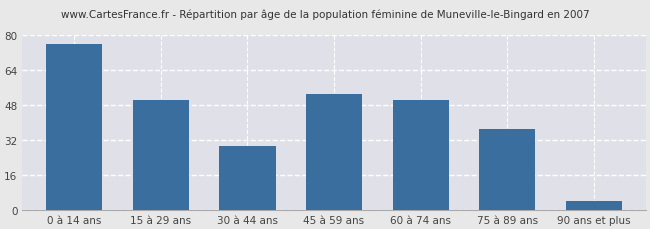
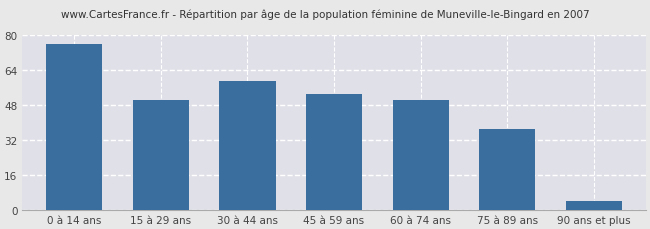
30 à 44 ans: 29 -> 59
